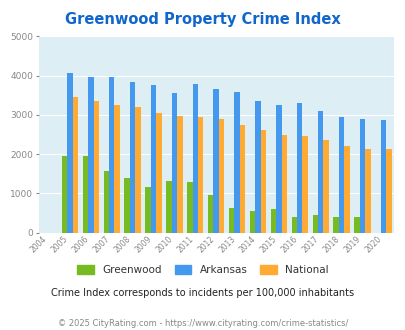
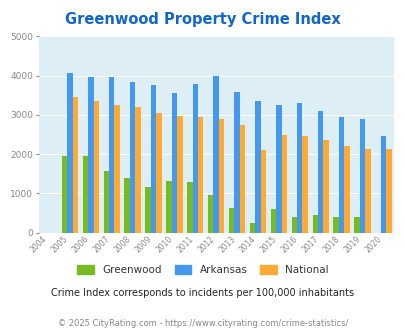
Arkansas/2012: 3660 -> 4000
Greenwood/2014: 560 -> 250
National/2014: 2610 -> 2100
Arkansas/2020: 2880 -> 2450
